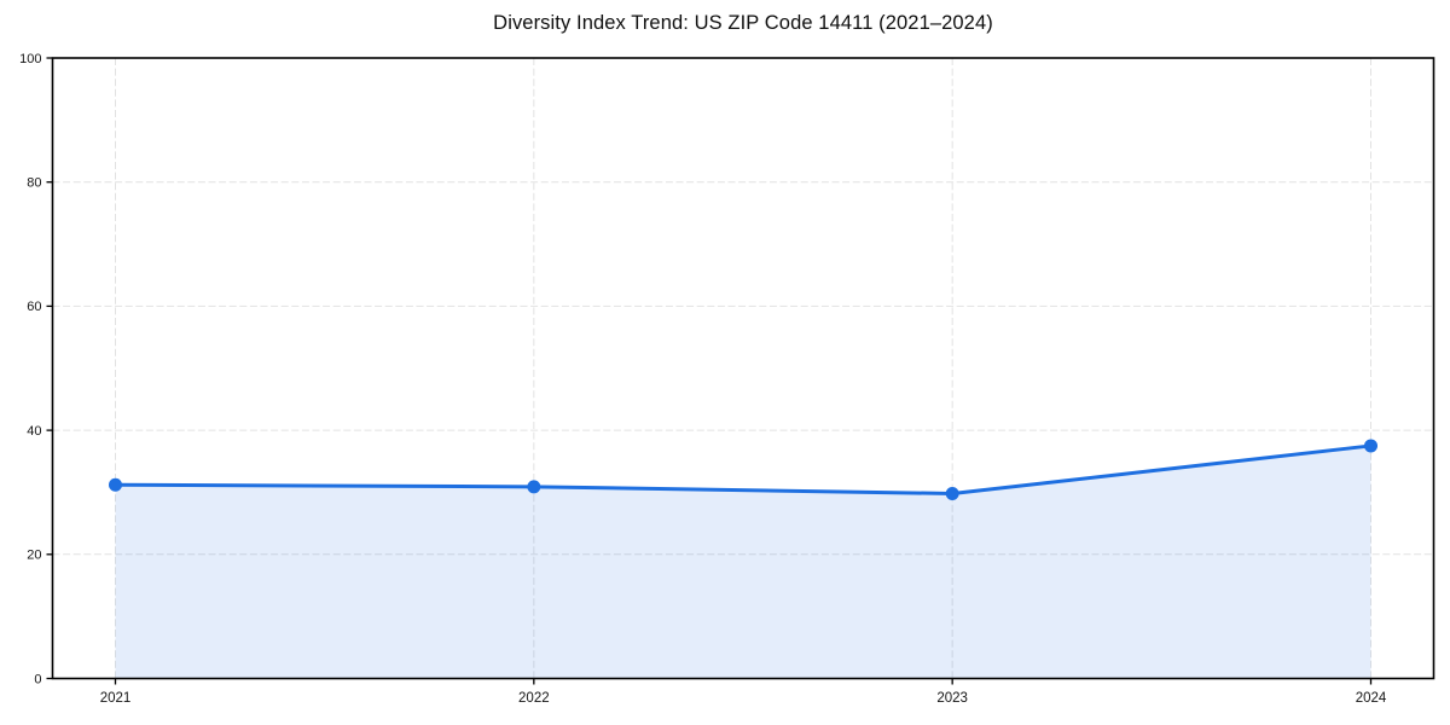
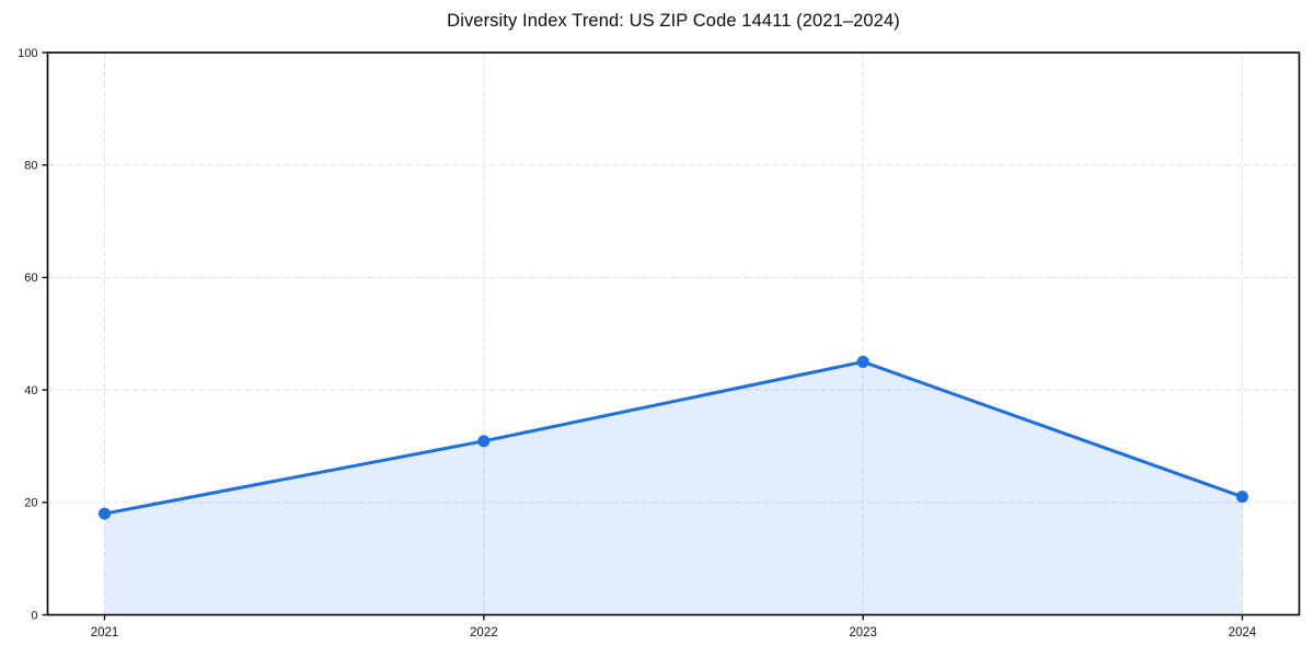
2021: 31 -> 18
2023: 30 -> 45
2024: 38 -> 21
